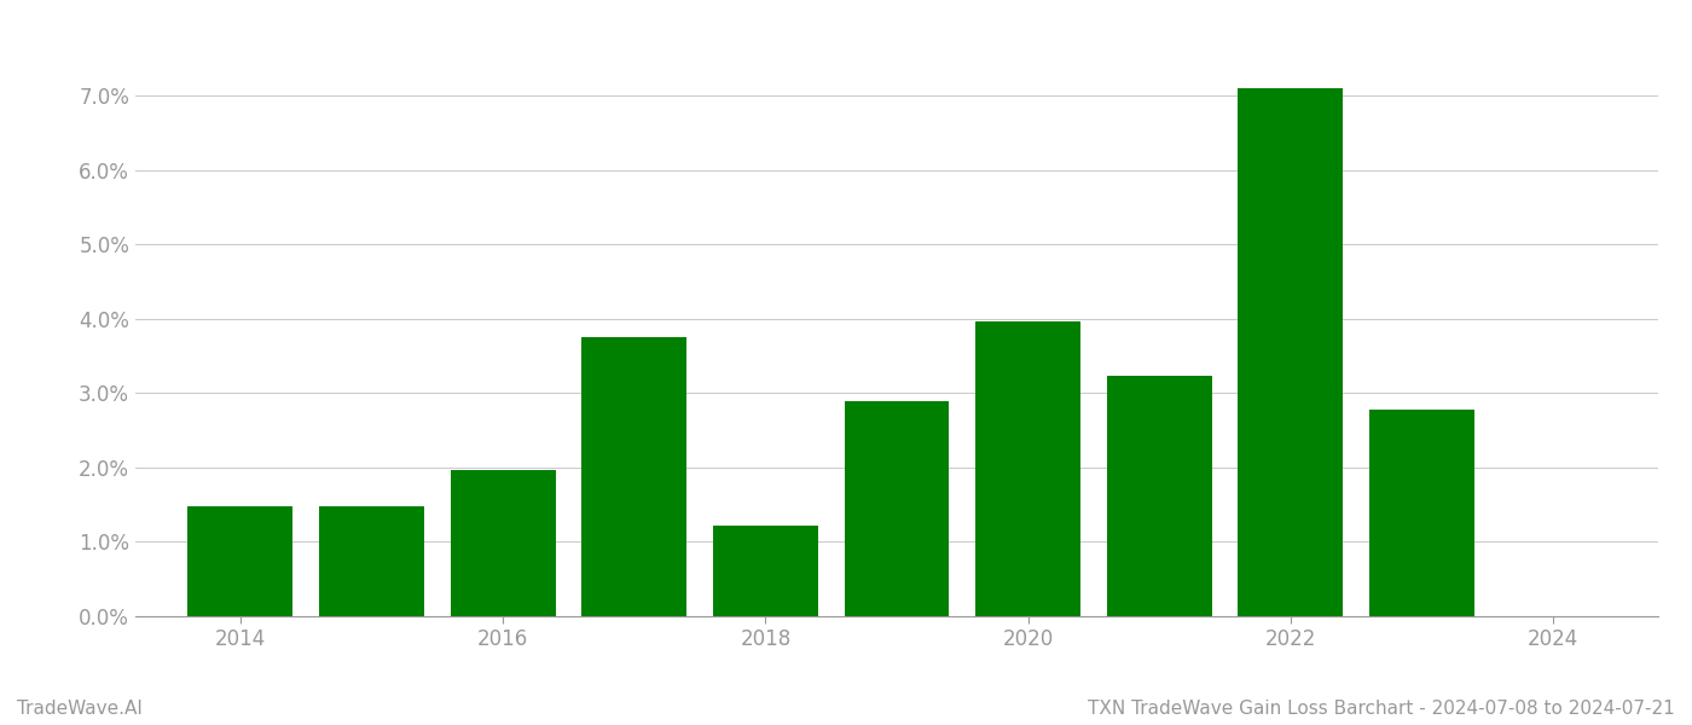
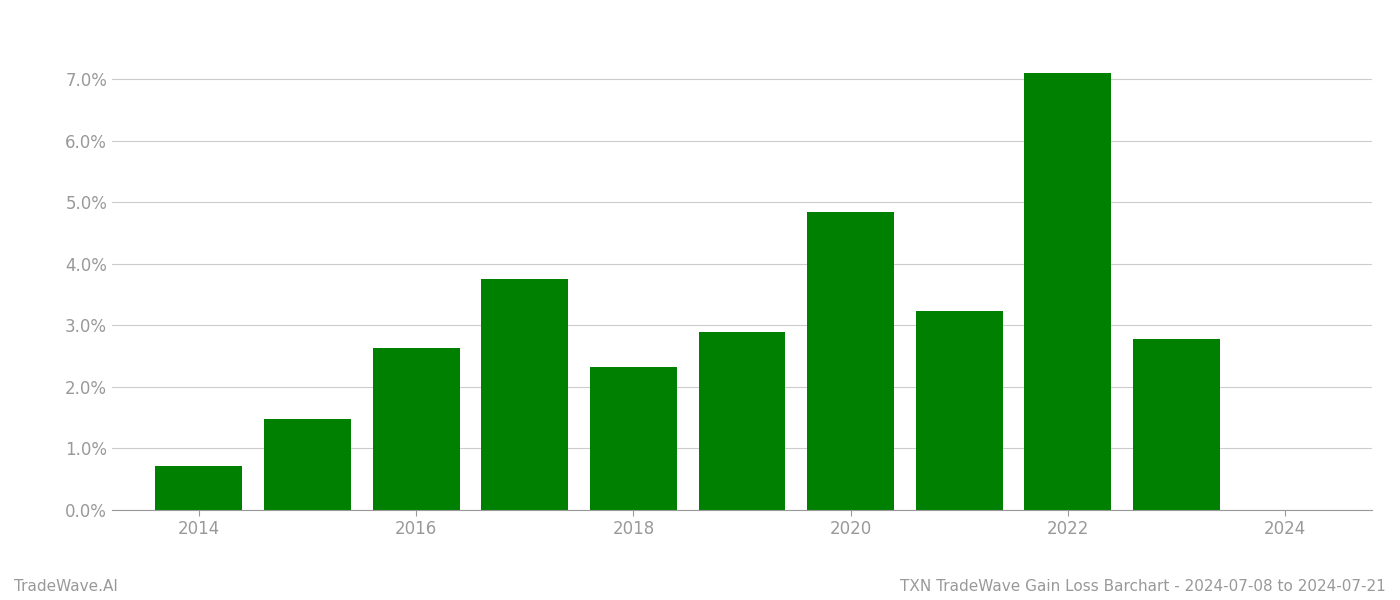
2014: 1.48% -> 0.72%
2016: 1.96% -> 2.63%
2018: 1.22% -> 2.33%
2020: 3.96% -> 4.84%
